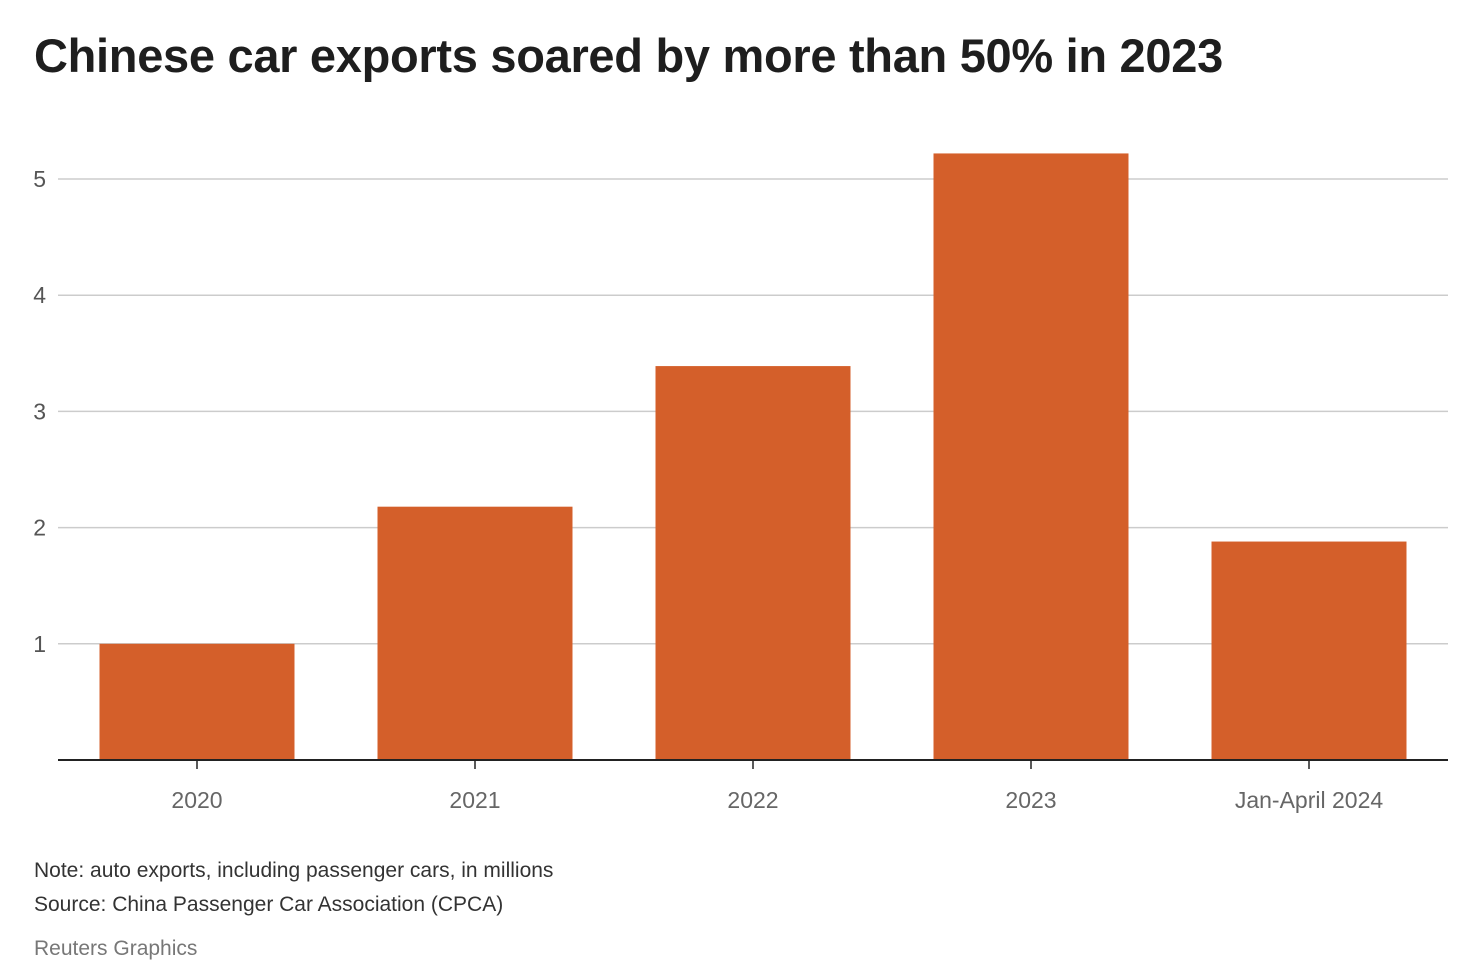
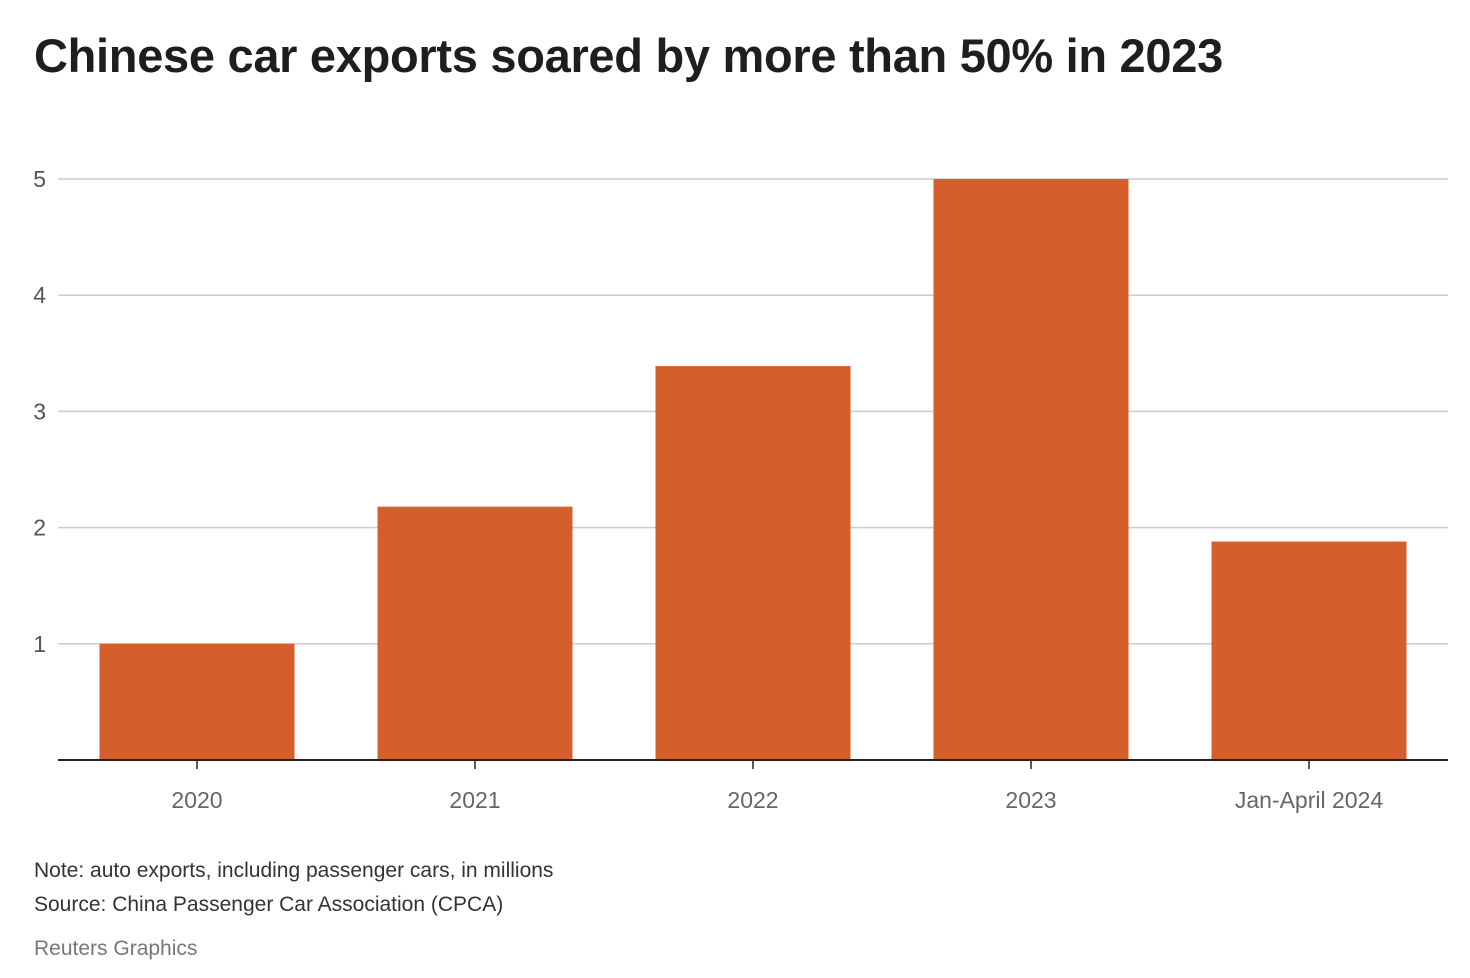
2023: 5.22 -> 5.00
